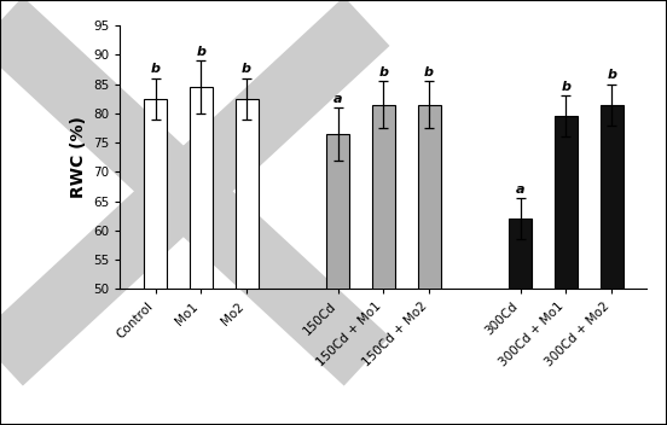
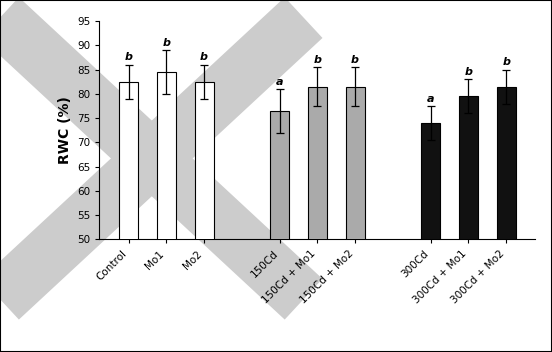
300Cd: 62.0 -> 74.0
